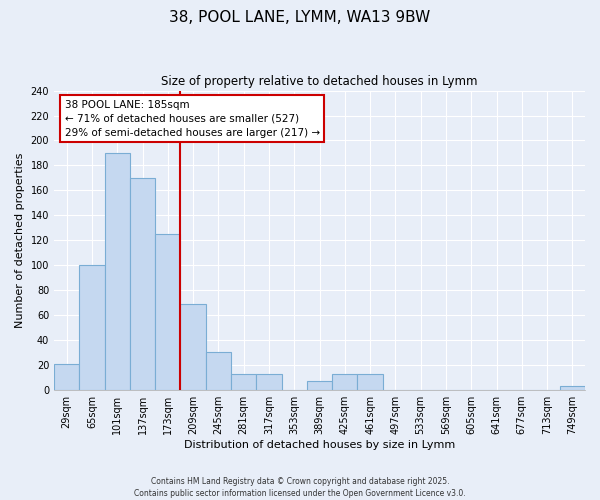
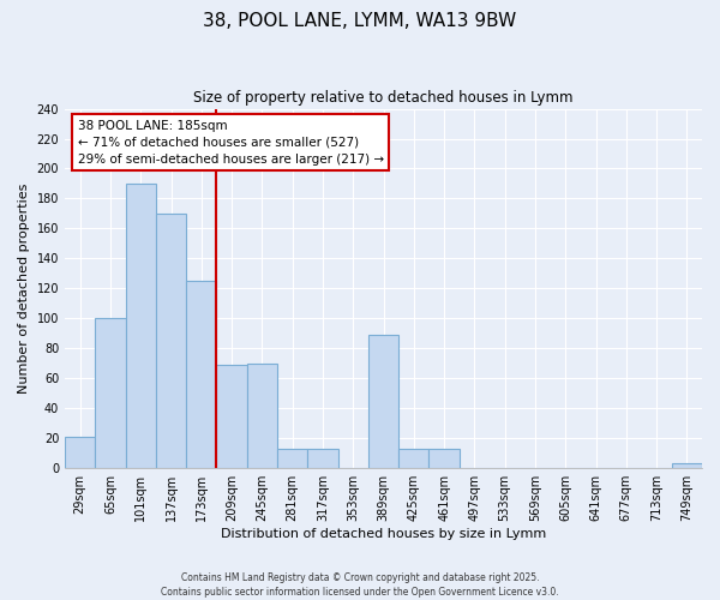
245sqm: 31 -> 70
389sqm: 7 -> 89
